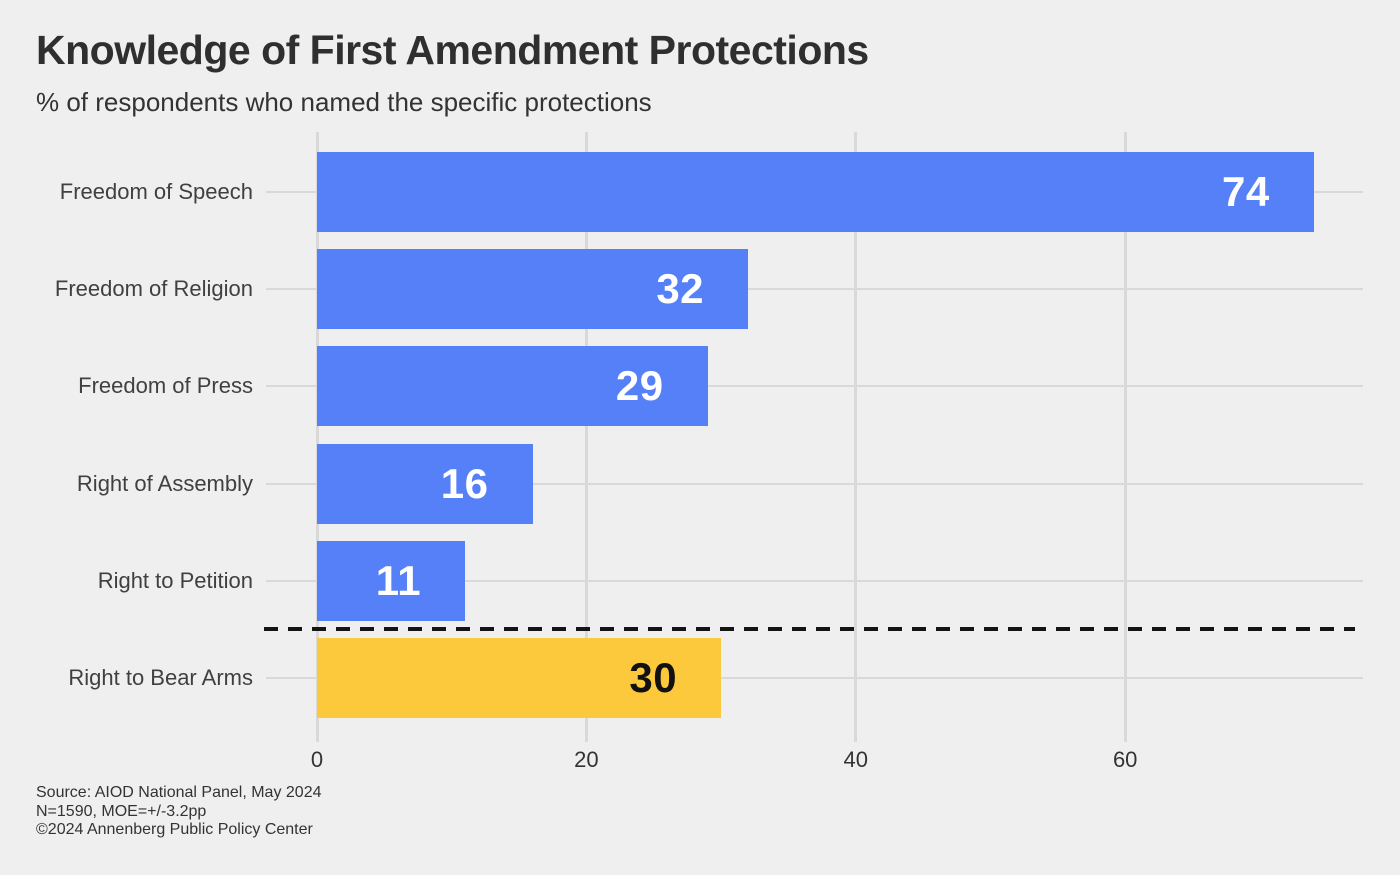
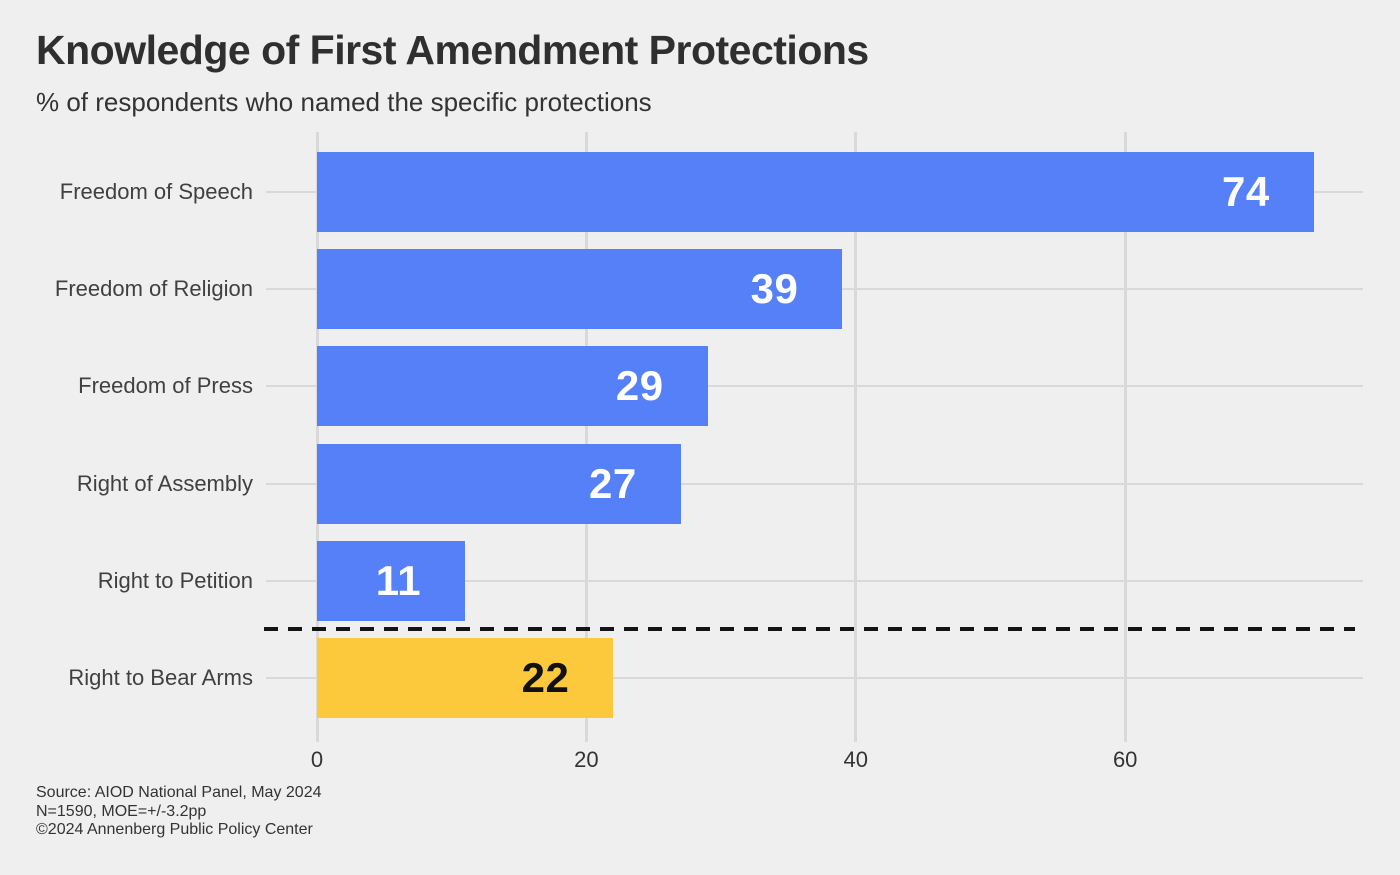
Freedom of Religion: 32 -> 39
Right of Assembly: 16 -> 27
Right to Bear Arms: 30 -> 22
